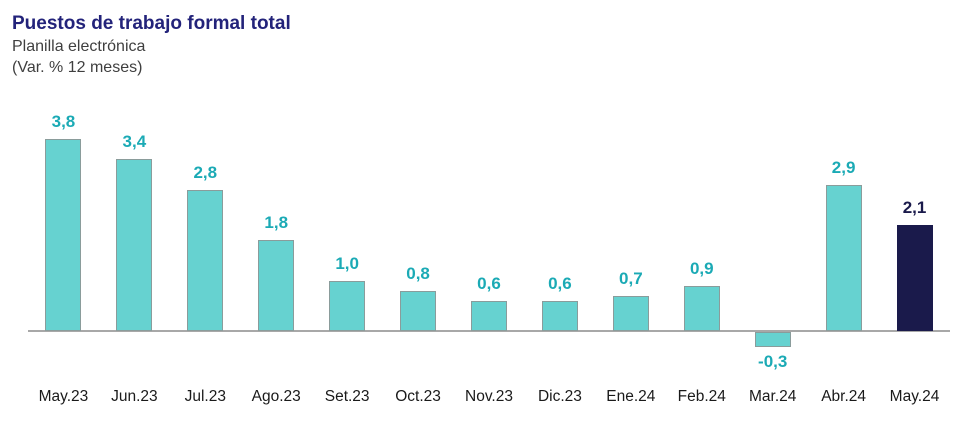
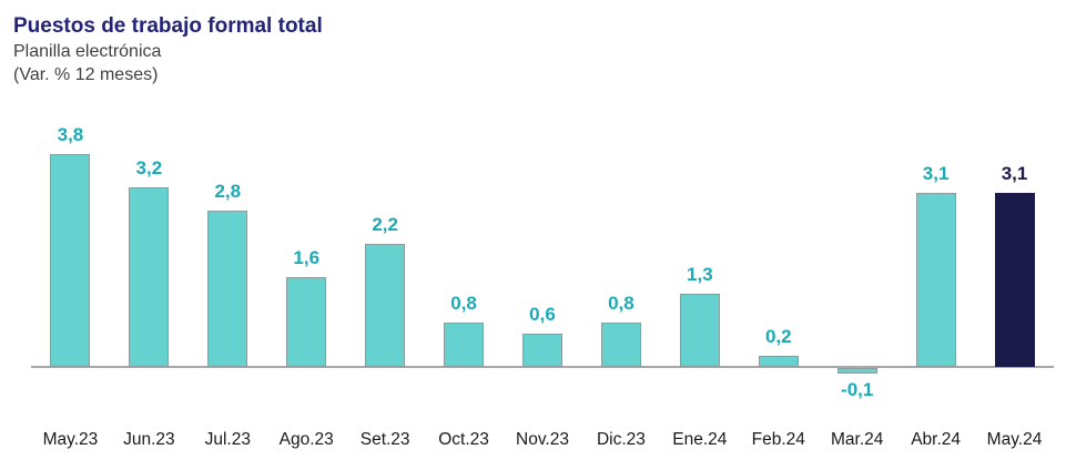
Jun.23: 3,4 -> 3,2
Ago.23: 1,8 -> 1,6
Set.23: 1,0 -> 2,2
Dic.23: 0,6 -> 0,8
Ene.24: 0,7 -> 1,3
Feb.24: 0,9 -> 0,2
Mar.24: -0,3 -> -0,1
Abr.24: 2,9 -> 3,1
May.24: 2,1 -> 3,1
